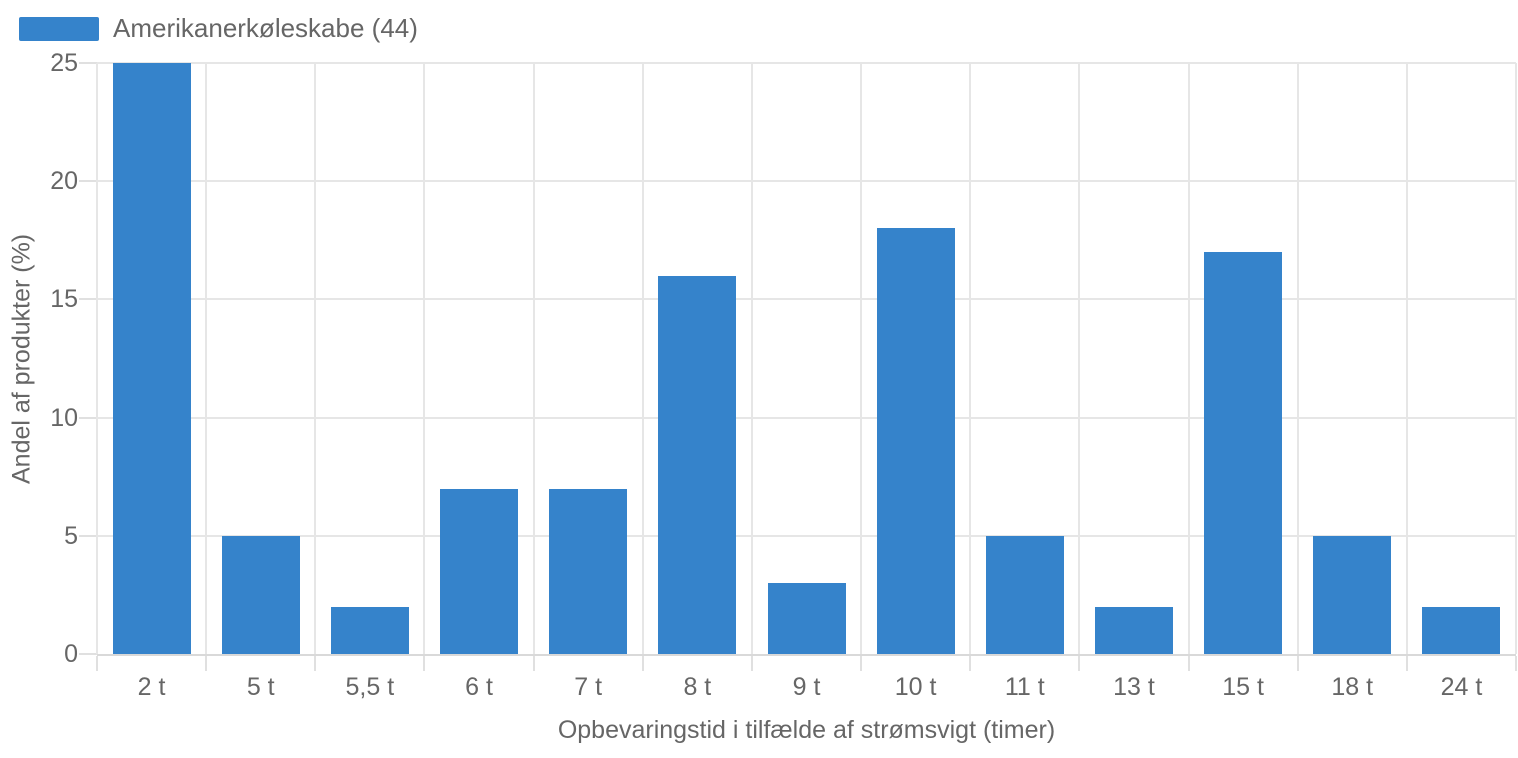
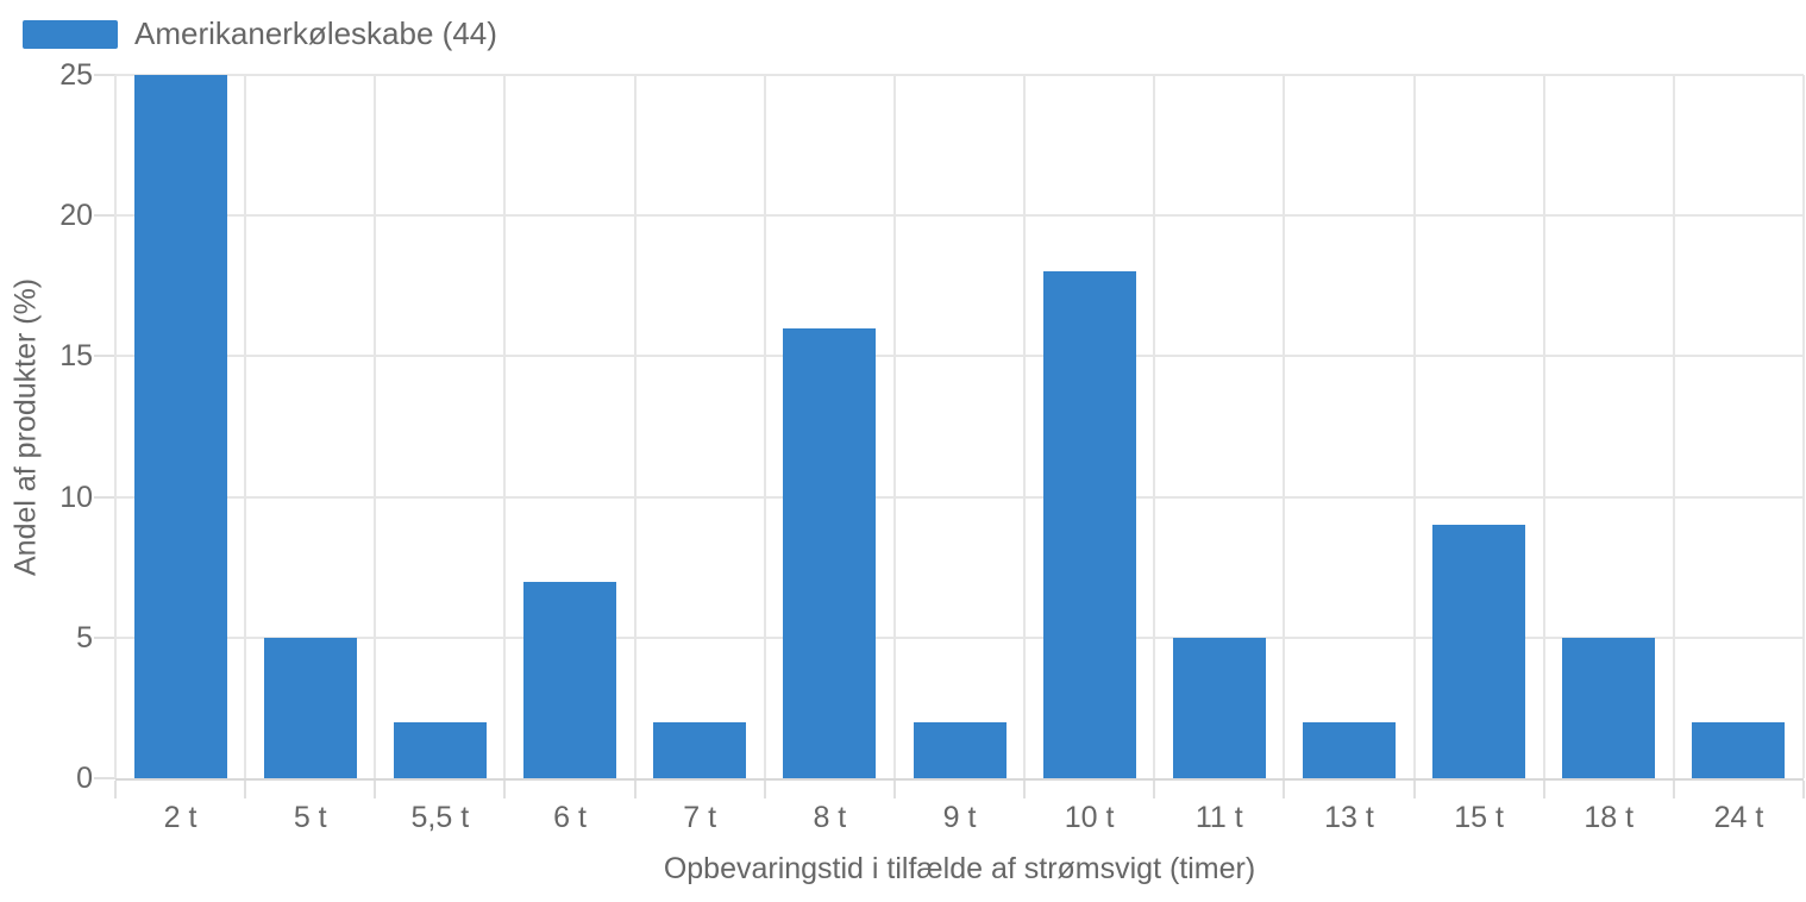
7 t: 7 -> 2
9 t: 3 -> 2
15 t: 17 -> 9
